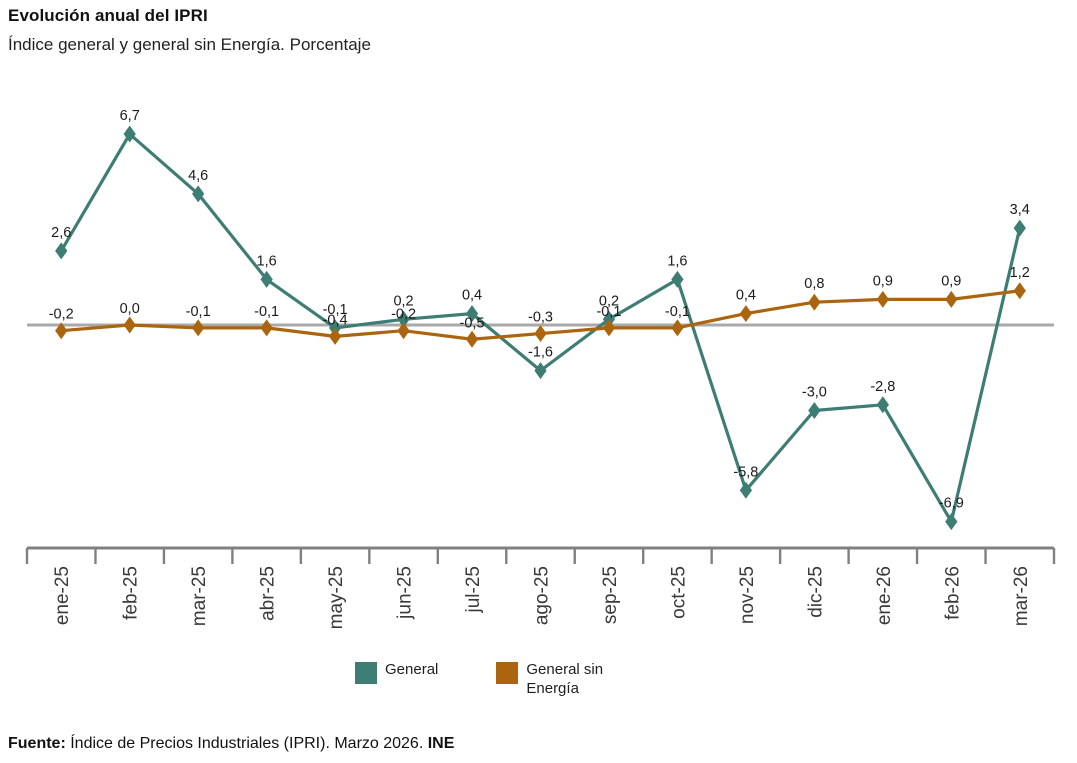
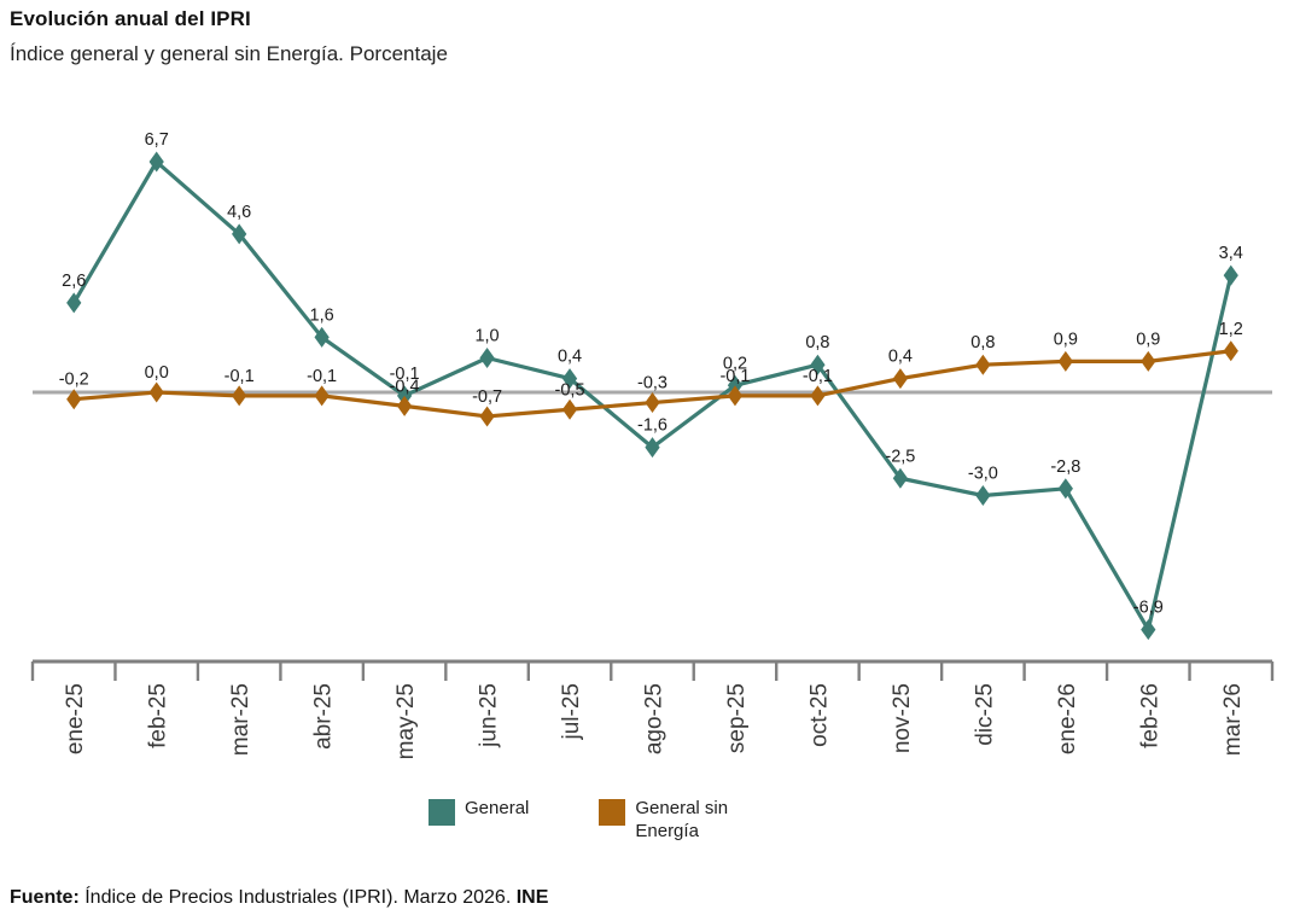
General/jun-25: 0,2 -> 1,0
General sin Energía/jun-25: -0,2 -> -0,7
General/oct-25: 1,6 -> 0,8
General/nov-25: -5,8 -> -2,5
